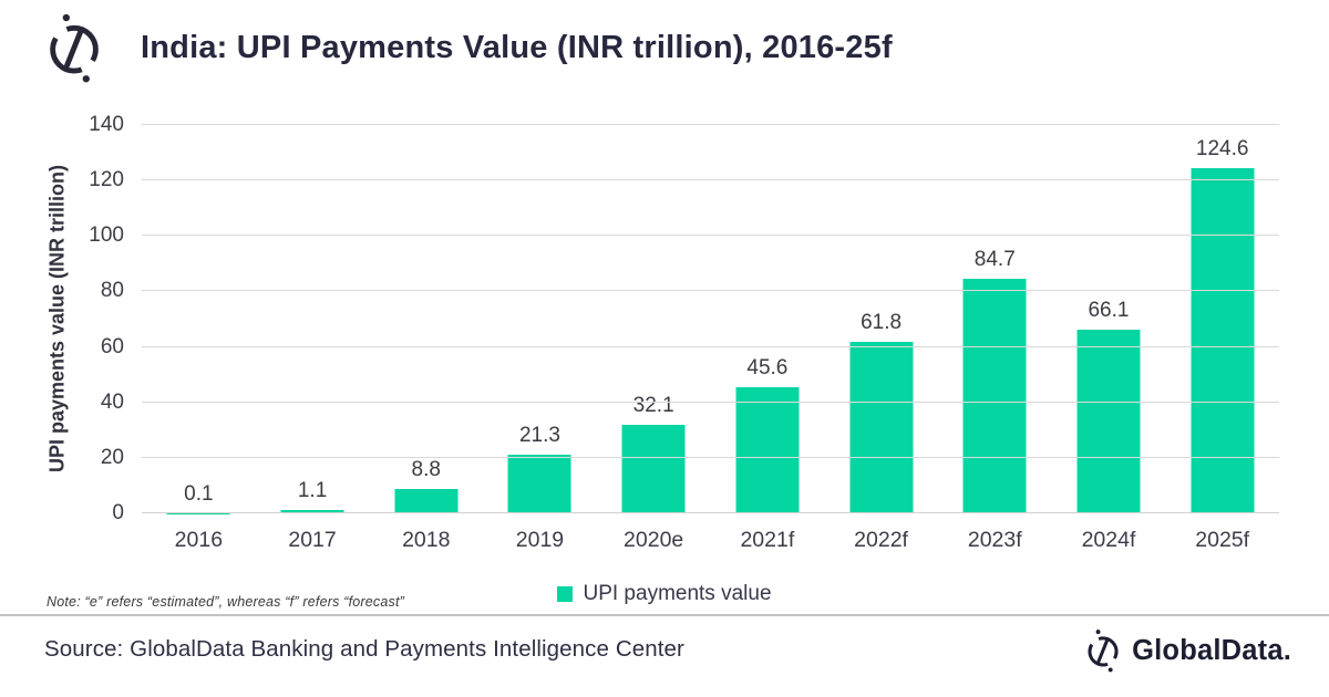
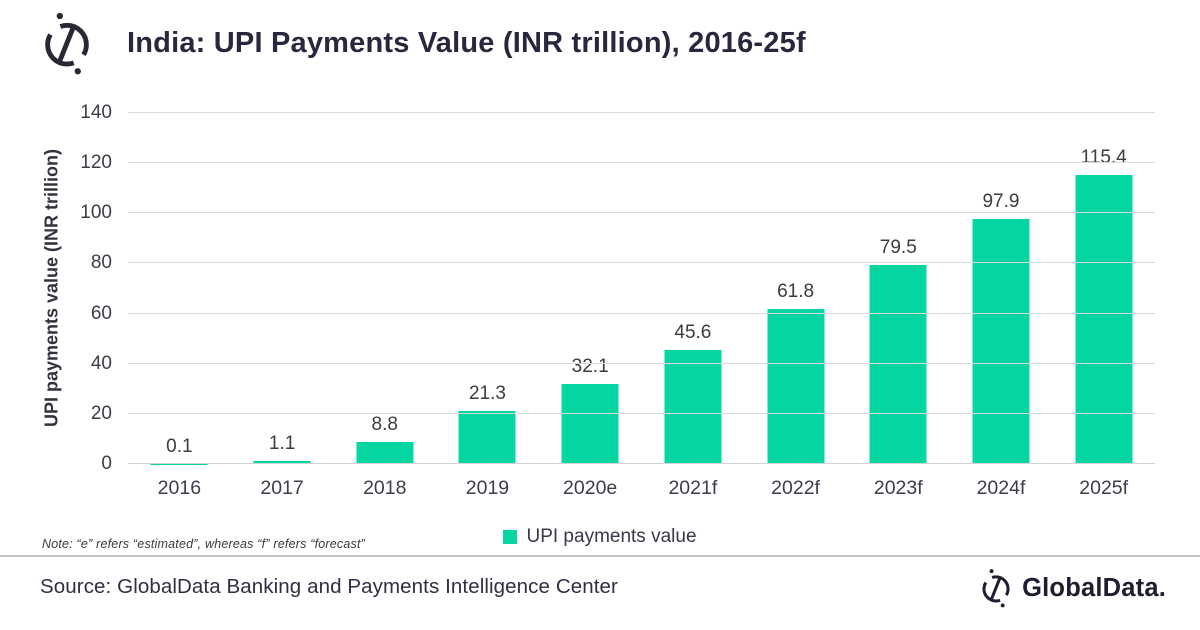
2023f: 84.7 -> 79.5
2024f: 66.1 -> 97.9
2025f: 124.6 -> 115.4
